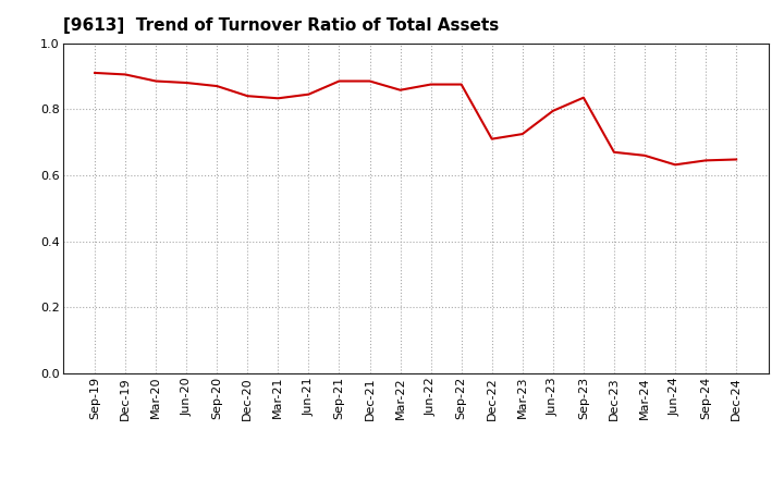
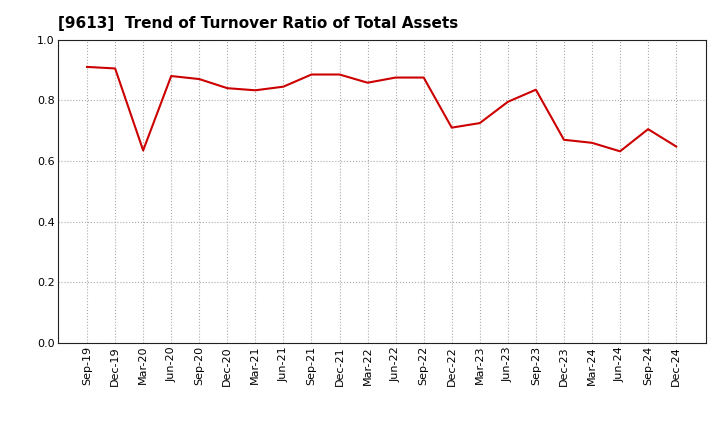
Mar-20: 0.885 -> 0.635
Sep-24: 0.645 -> 0.705
